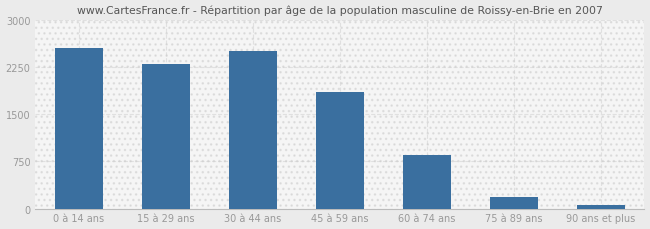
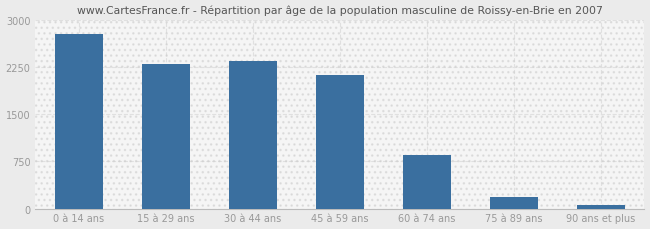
0 à 14 ans: 2560 -> 2780
30 à 44 ans: 2500 -> 2340
45 à 59 ans: 1860 -> 2130
